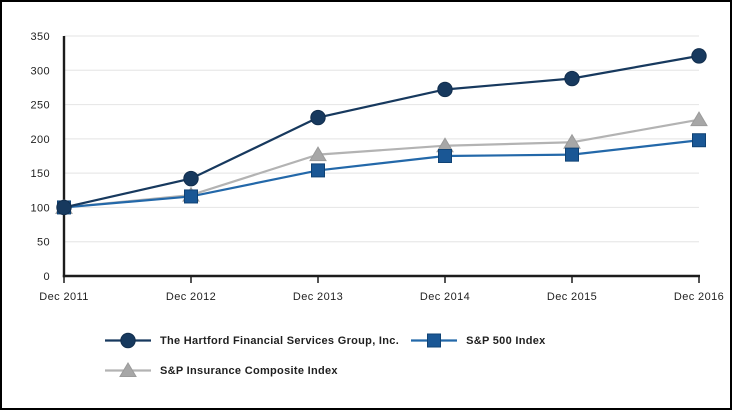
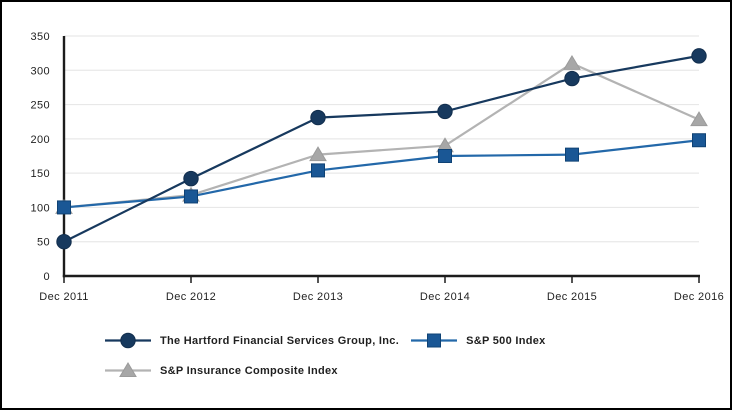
The Hartford Financial Services Group, Inc./Dec 2011: 100 -> 50
The Hartford Financial Services Group, Inc./Dec 2014: 270 -> 240
S&P Insurance Composite Index/Dec 2015: 200 -> 310
